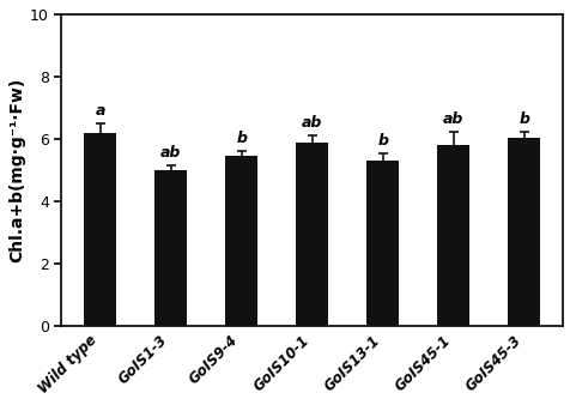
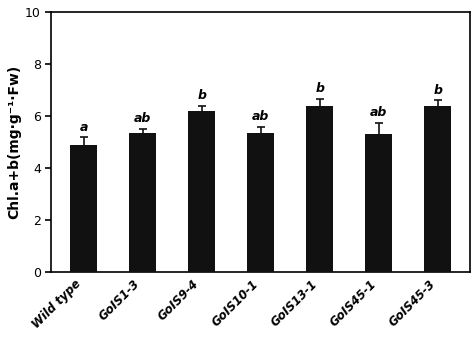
Wild type: 6.20 -> 4.88
GoIS1-3: 5.00 -> 5.35
GoIS9-4: 5.45 -> 6.20
GoIS10-1: 5.90 -> 5.35
GoIS13-1: 5.30 -> 6.40
GoIS45-1: 5.80 -> 5.30
GoIS45-3: 6.05 -> 6.40
